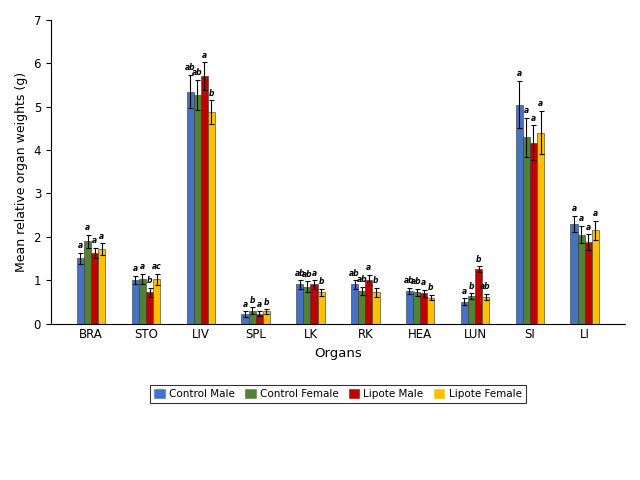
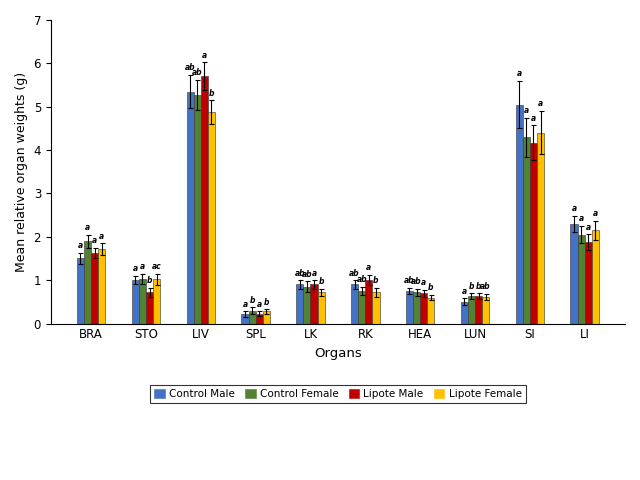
Lipote Male/LUN: 1.25 -> 0.63
